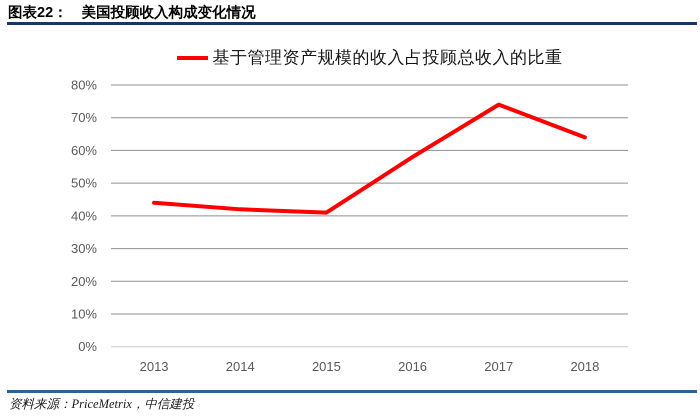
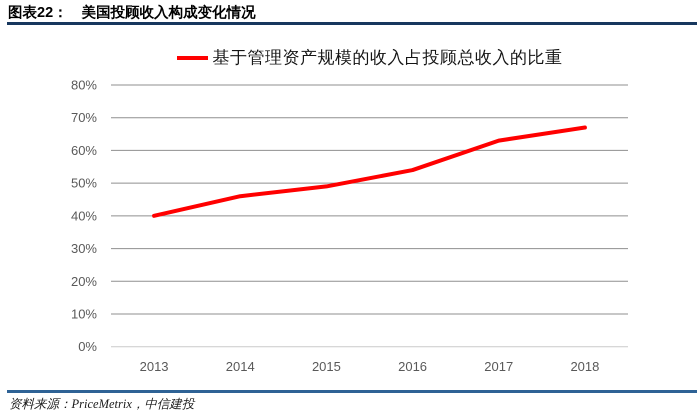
2013: 44% -> 40%
2014: 42% -> 46%
2015: 41% -> 49%
2016: 58% -> 54%
2017: 74% -> 63%
2018: 64% -> 67%
